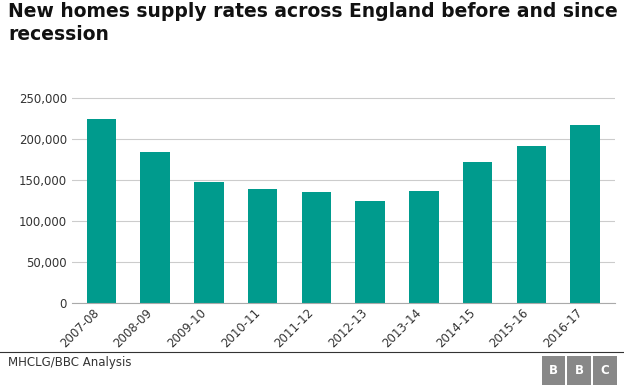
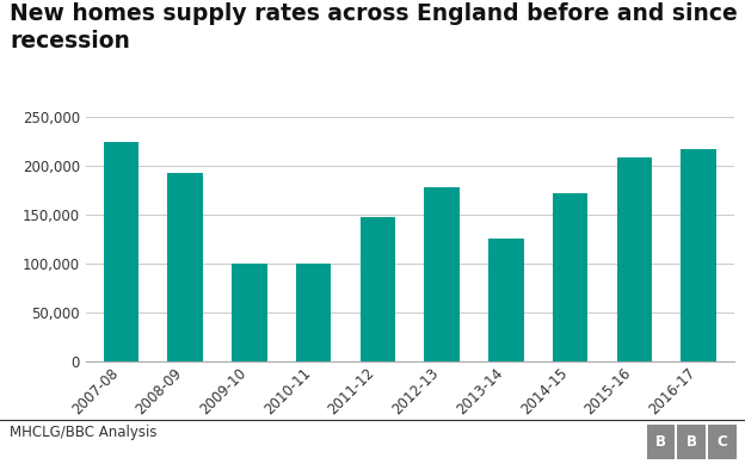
2008-09: 184,000 -> 192,000
2009-10: 147,000 -> 100,000
2010-11: 139,000 -> 100,000
2011-12: 136,000 -> 148,000
2012-13: 125,000 -> 178,000
2013-14: 137,000 -> 126,000
2015-16: 191,000 -> 208,000
